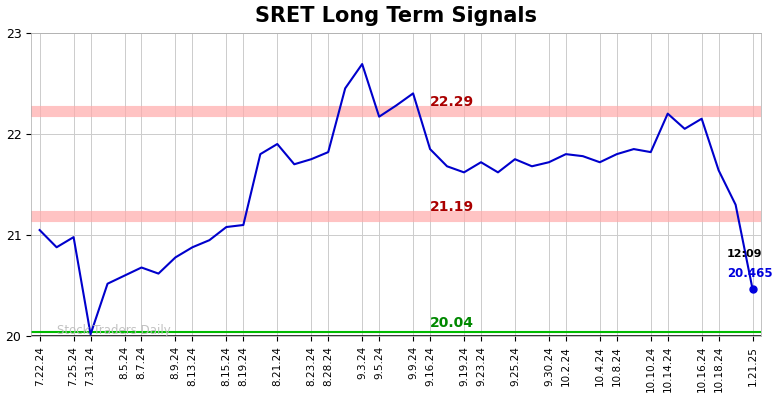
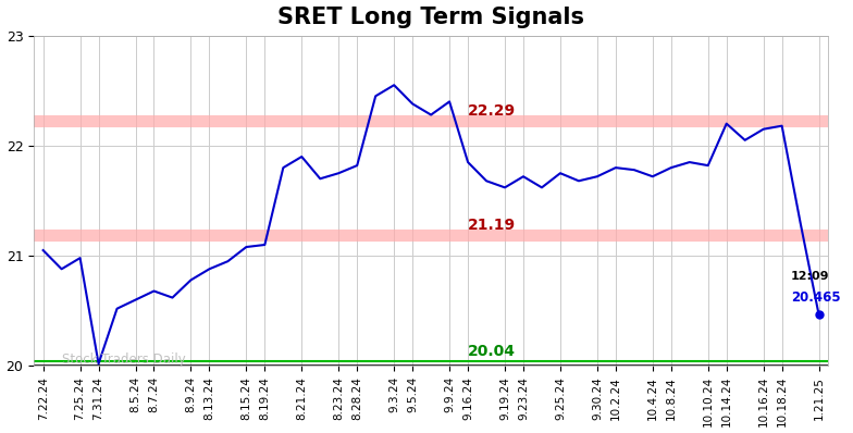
9.3.24: 22.69 -> 22.55
9.5.24: 22.17 -> 22.38
10.18.24: 21.64 -> 22.18
